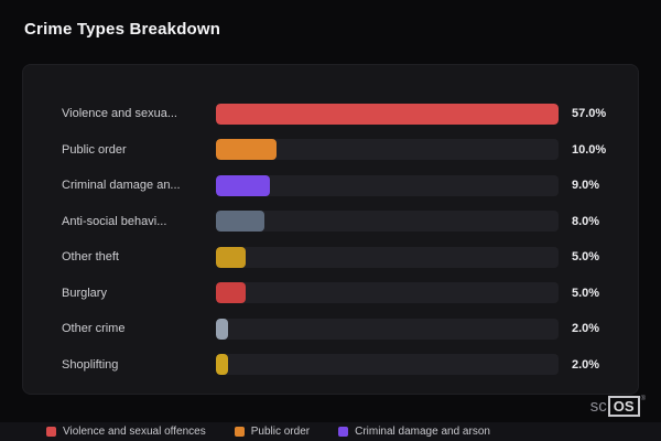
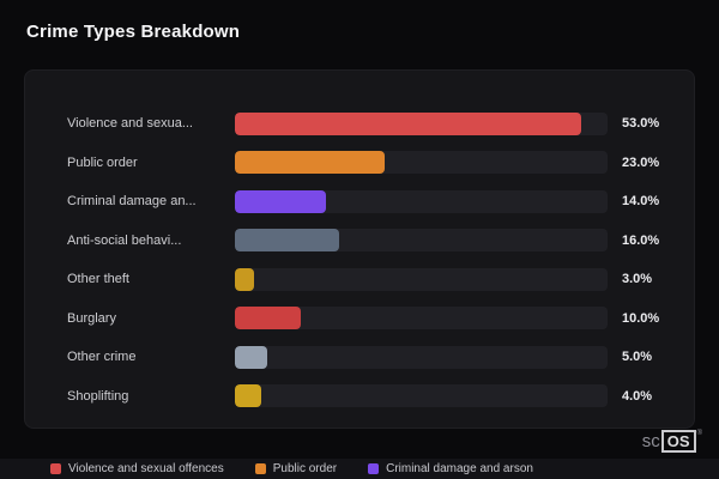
Violence and sexua...: 57.0% -> 53.0%
Public order: 10.0% -> 23.0%
Criminal damage an...: 9.0% -> 14.0%
Anti-social behavi...: 8.0% -> 16.0%
Other theft: 5.0% -> 3.0%
Burglary: 5.0% -> 10.0%
Other crime: 2.0% -> 5.0%
Shoplifting: 2.0% -> 4.0%
